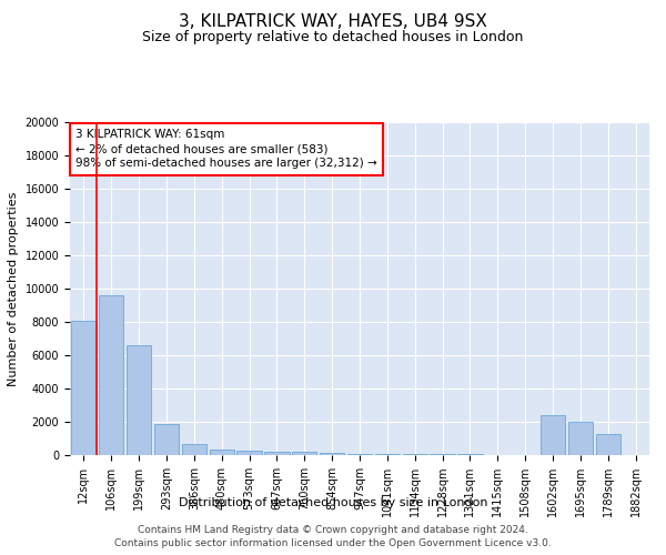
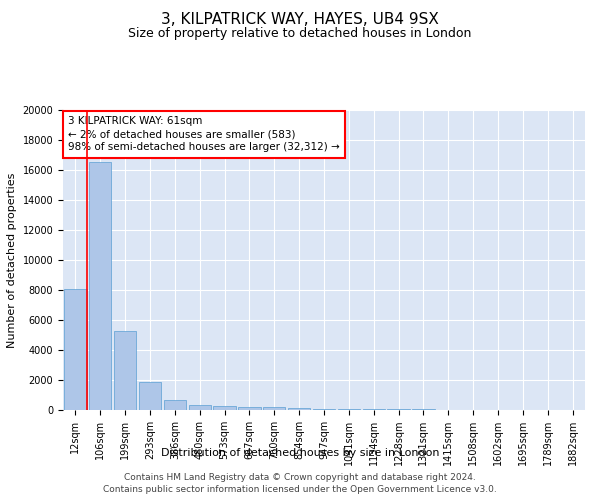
106sqm: 9600 -> 16500
199sqm: 6600 -> 5300
1602sqm: 2400 -> 0
1695sqm: 2000 -> 0
1789sqm: 1300 -> 0
